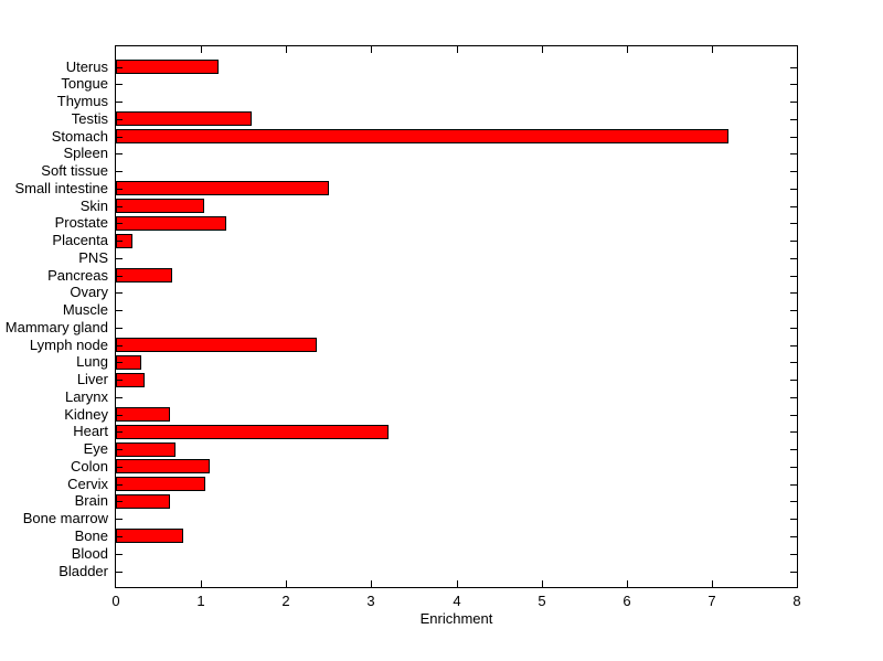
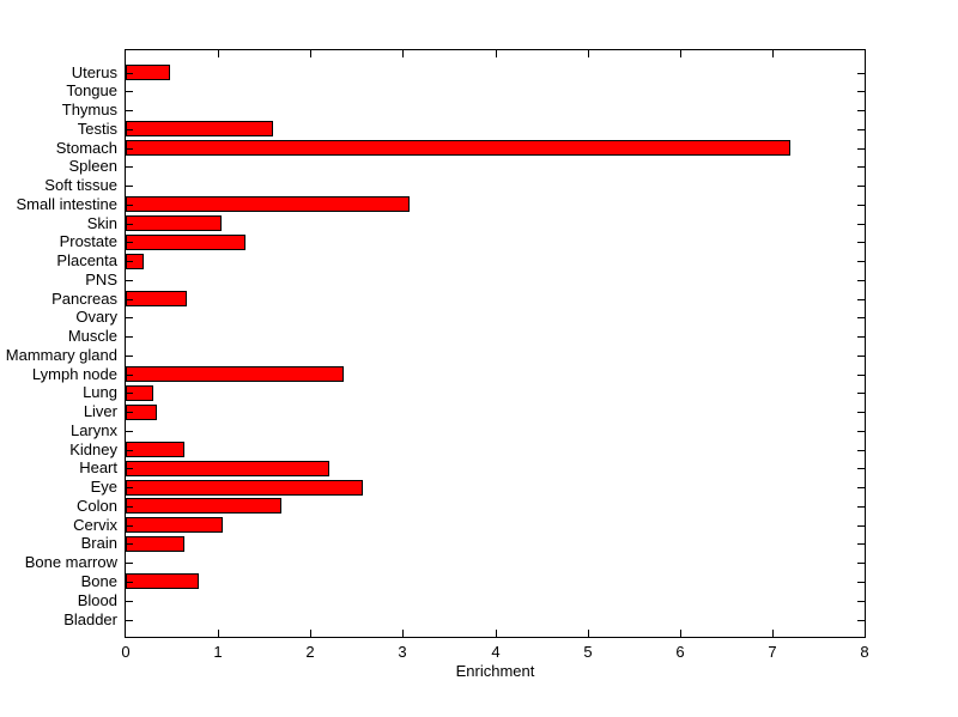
Uterus: 1.2 -> 0.5
Small intestine: 2.5 -> 3.1
Heart: 3.2 -> 2.2
Eye: 0.7 -> 2.6
Colon: 1.1 -> 1.7
